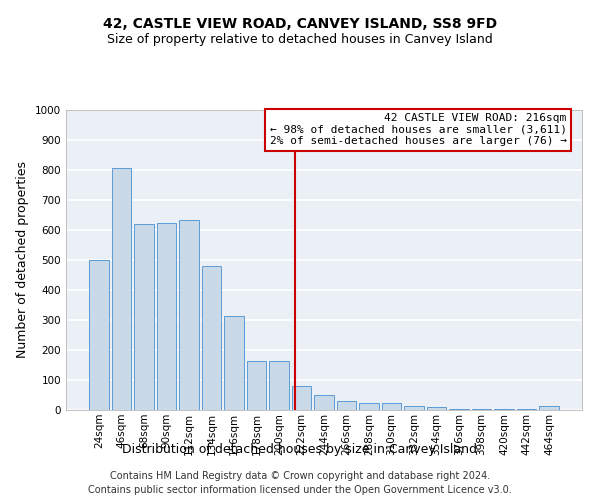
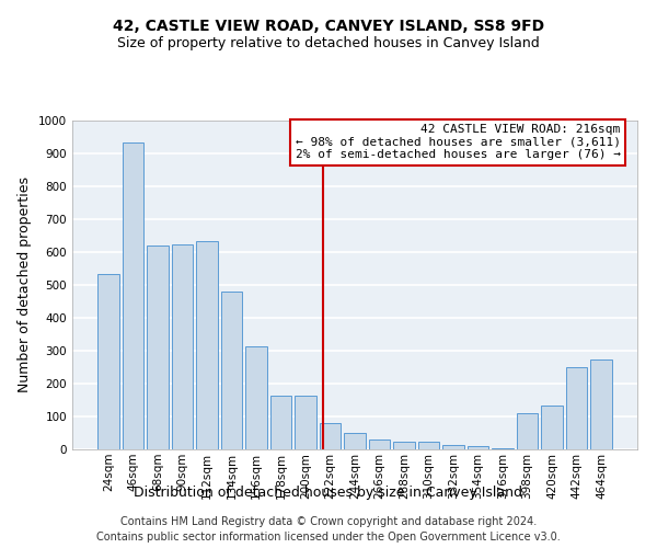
24sqm: 500 -> 535
46sqm: 808 -> 935
398sqm: 3 -> 110
420sqm: 3 -> 135
442sqm: 3 -> 250
464sqm: 12 -> 275
